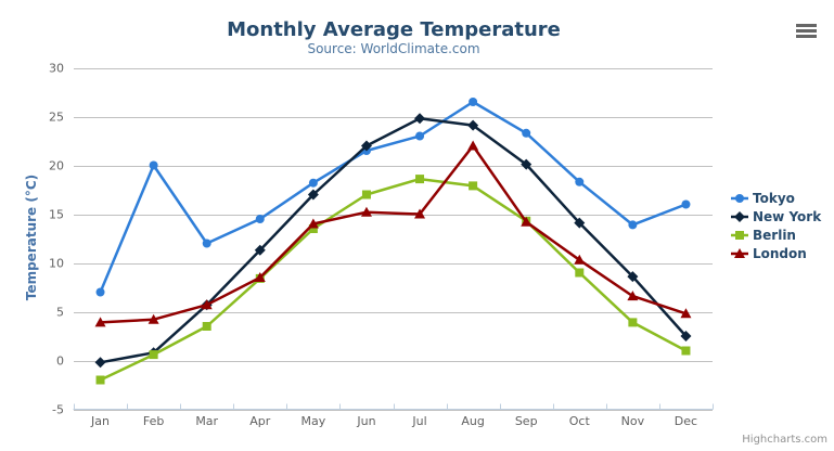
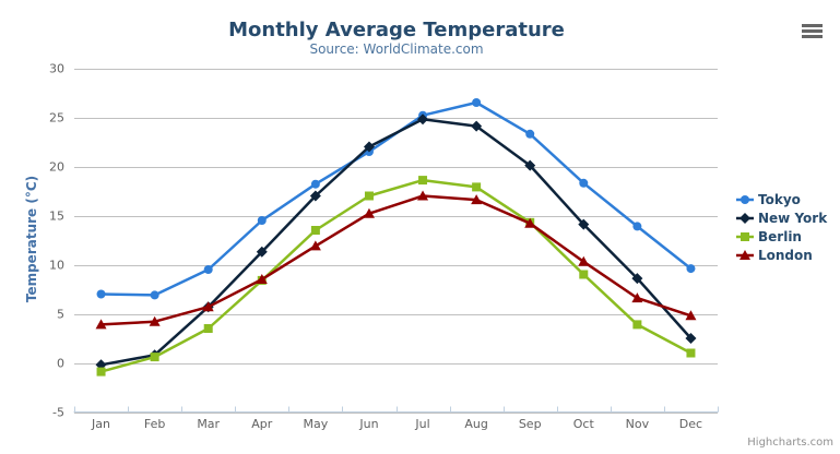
Berlin/Jan: -2 -> -1
Tokyo/Feb: 20 -> 7
Tokyo/Mar: 12 -> 10
London/May: 14 -> 12
Tokyo/Jul: 23 -> 25
London/Jul: 15 -> 17
London/Aug: 22 -> 17
Tokyo/Dec: 16 -> 10
